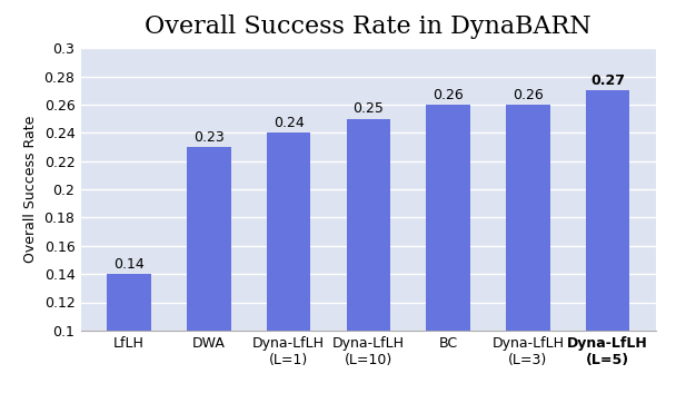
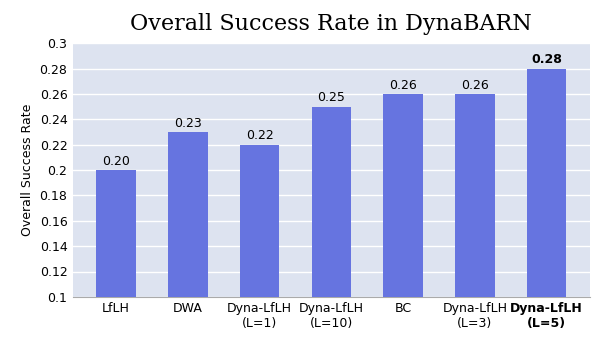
LfLH: 0.14 -> 0.20
Dyna-LfLH (L=1): 0.24 -> 0.22
Dyna-LfLH (L=5): 0.27 -> 0.28
